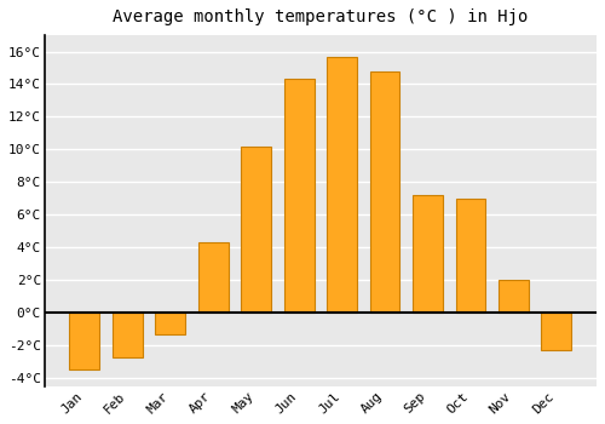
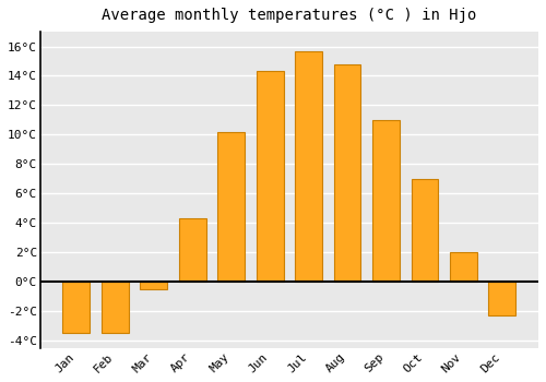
Feb: -2.7°C -> -3.5°C
Mar: -1.3°C -> -0.5°C
Sep: 7.2°C -> 11.0°C
